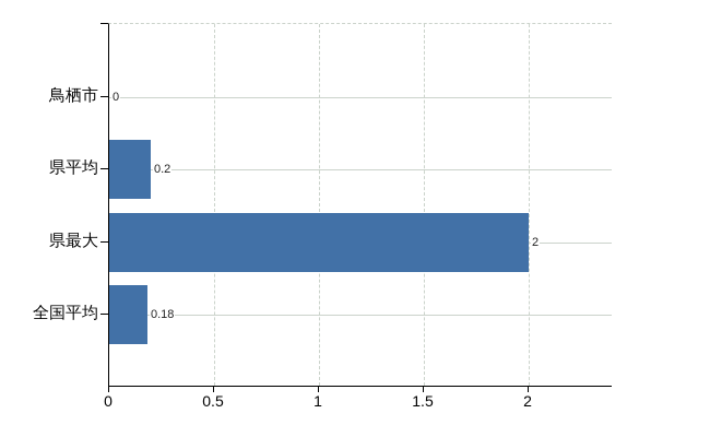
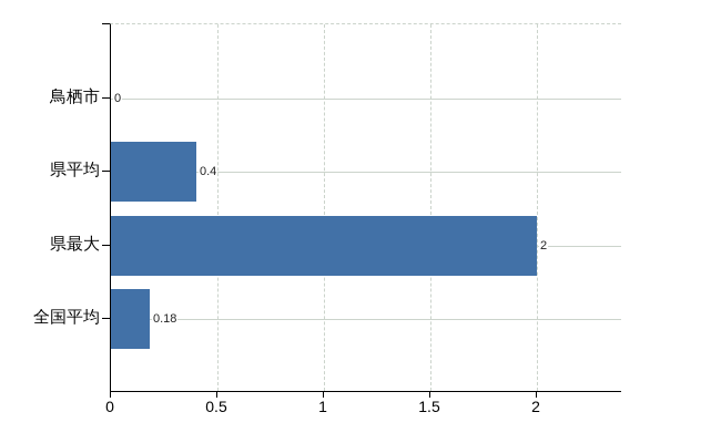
県平均: 0.2 -> 0.4
